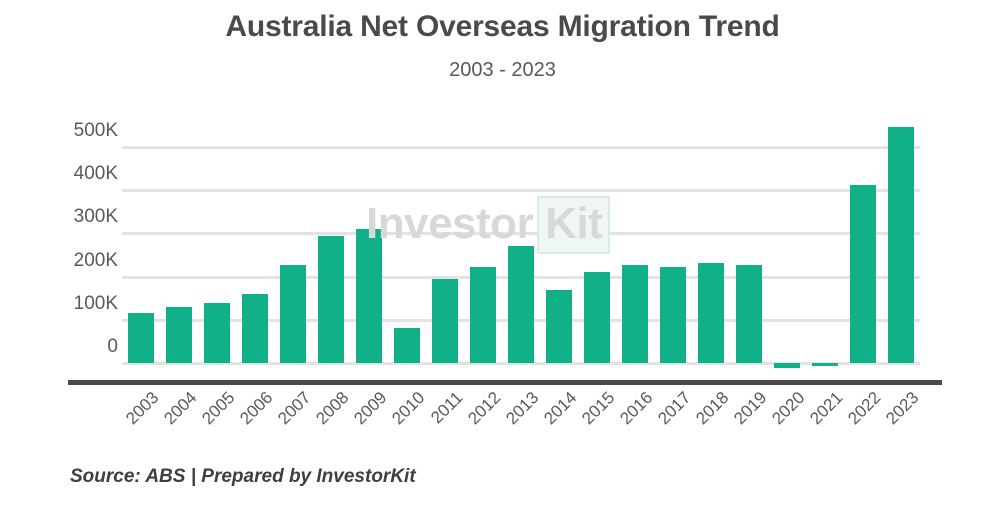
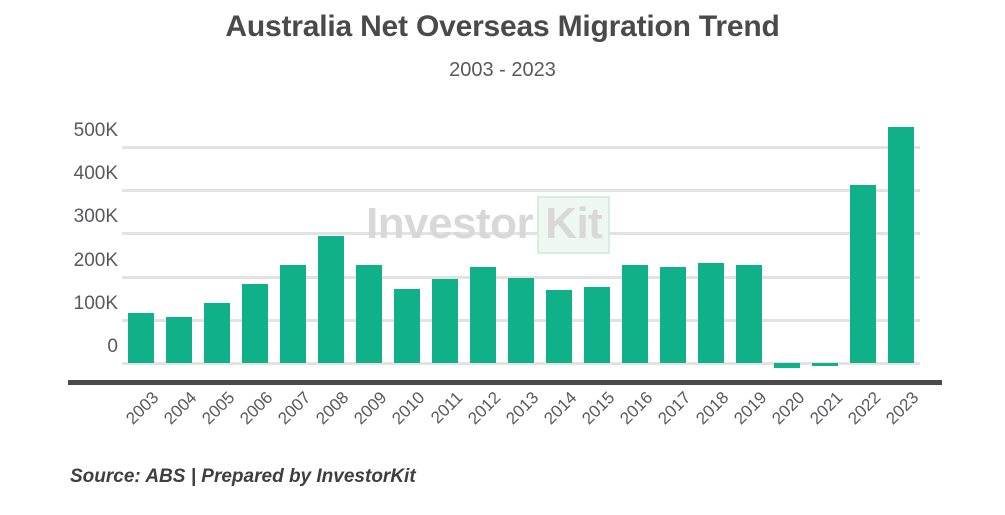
2004: 130K -> 110K
2006: 160K -> 180K
2009: 310K -> 230K
2010: 80K -> 170K
2013: 270K -> 200K
2015: 210K -> 180K
